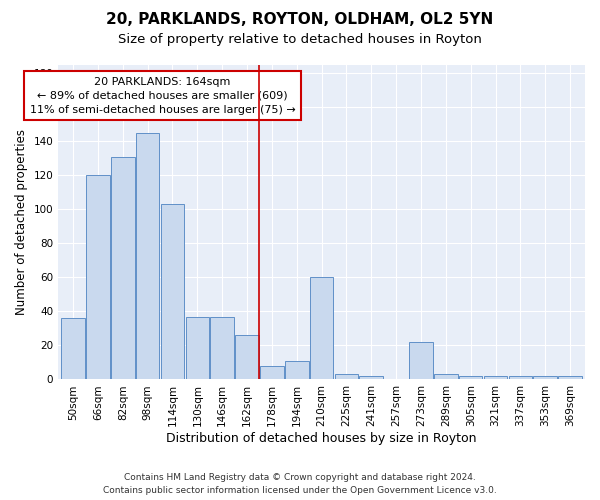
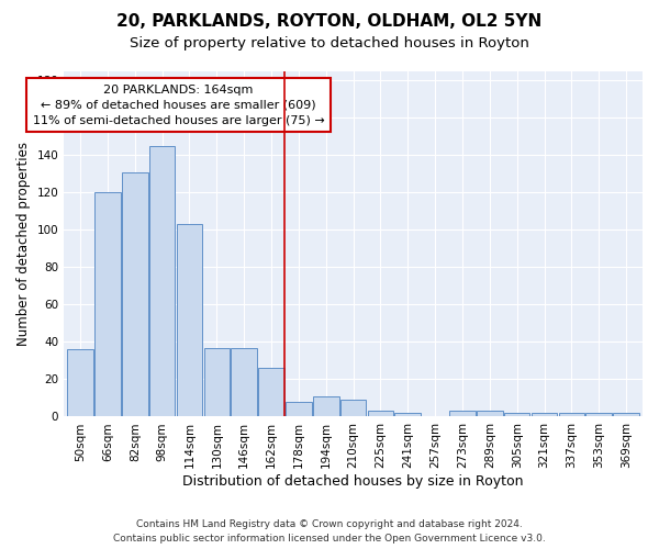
210sqm: 60 -> 9
273sqm: 22 -> 3
